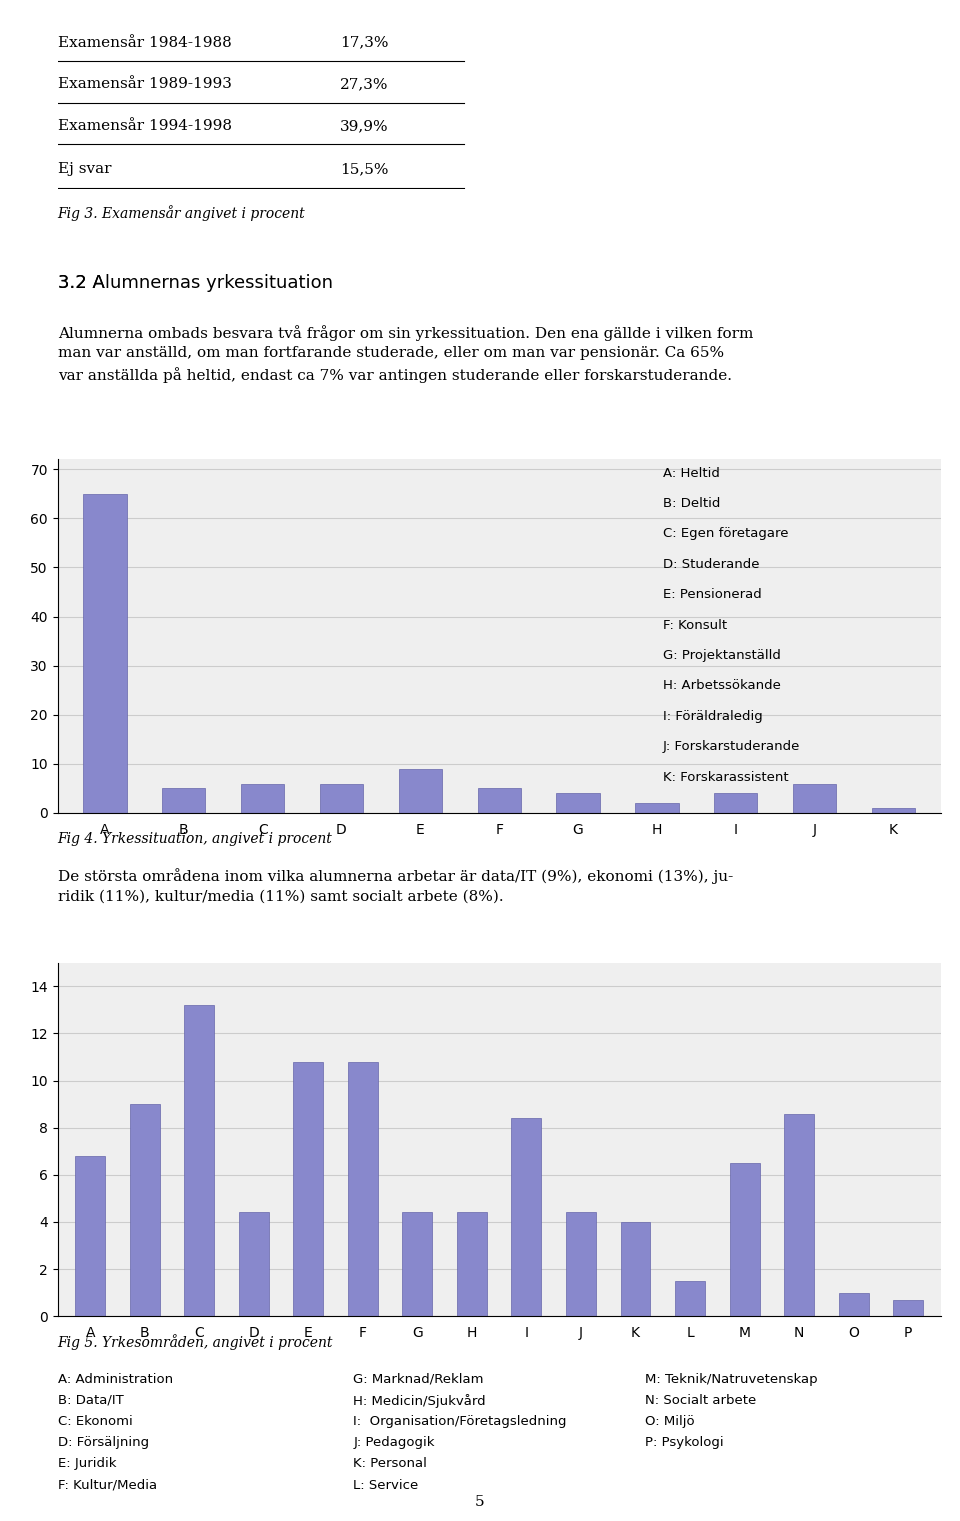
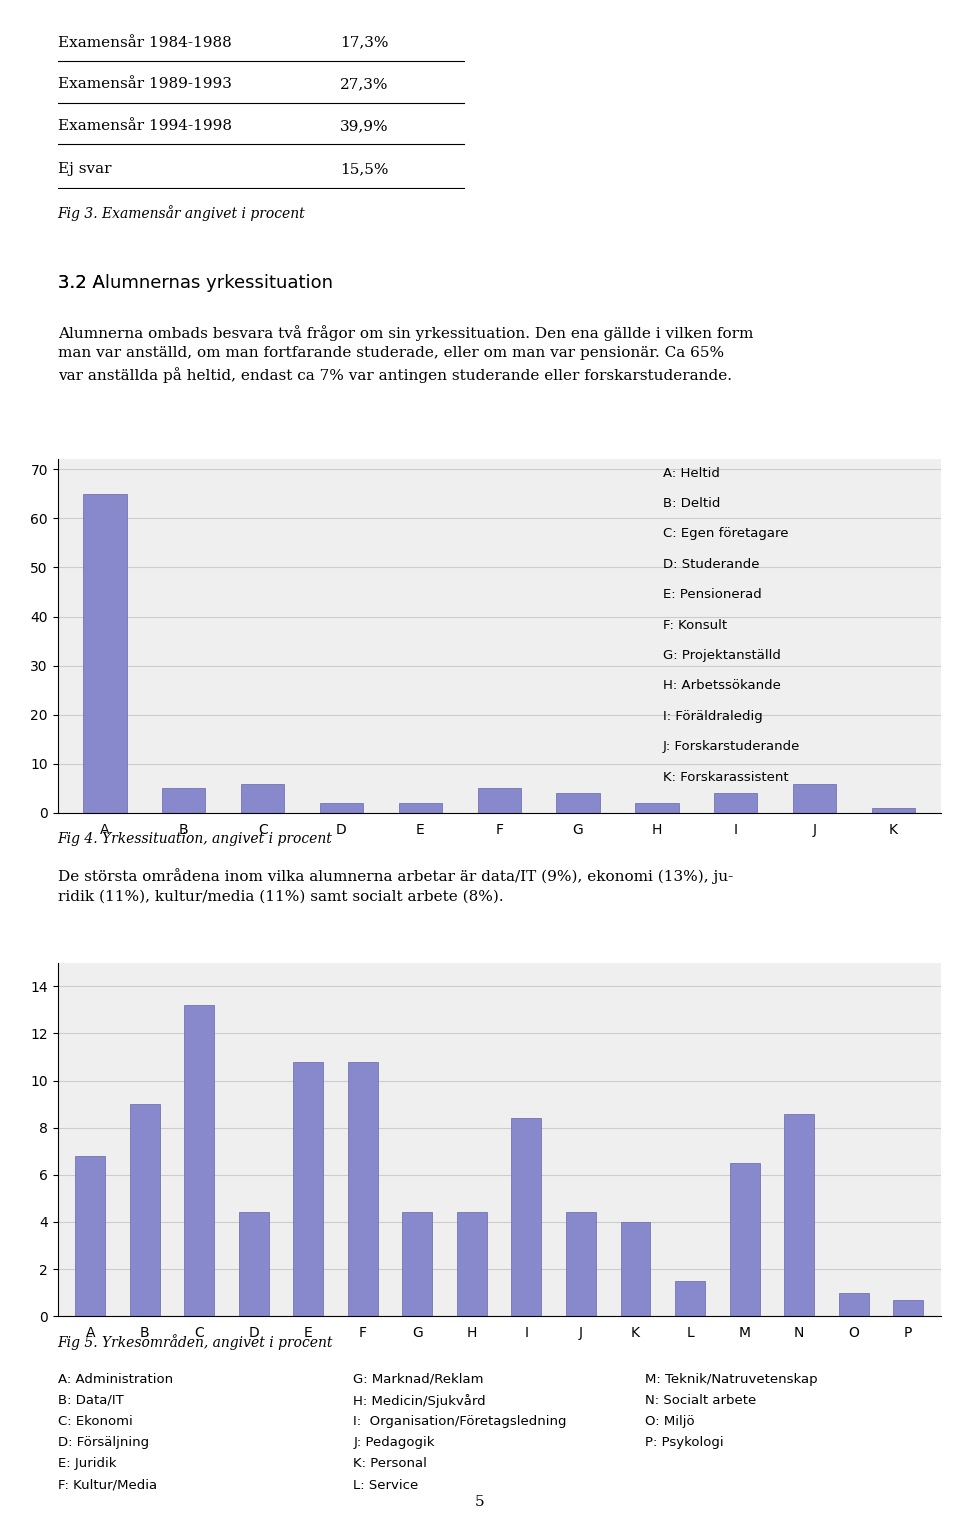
D: 6 -> 2
E: 9 -> 2
